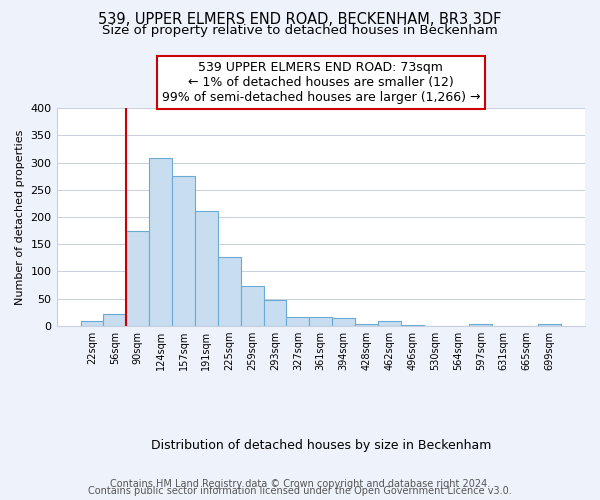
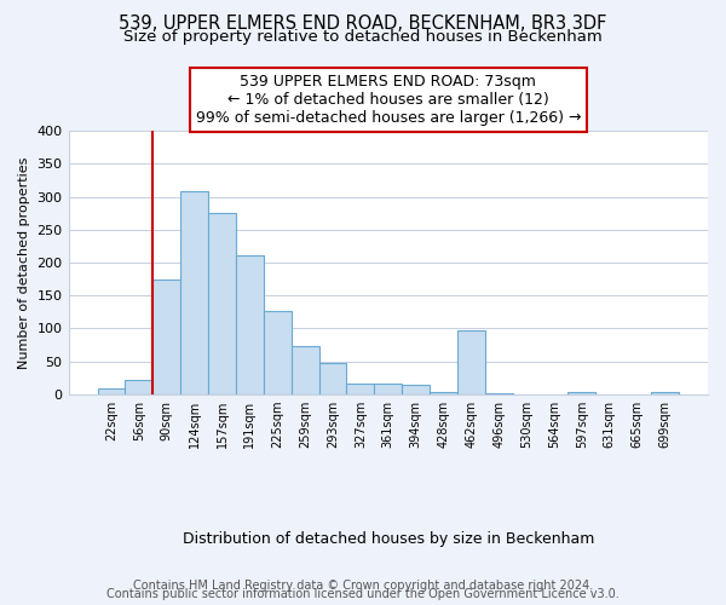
462sqm: 9 -> 96
